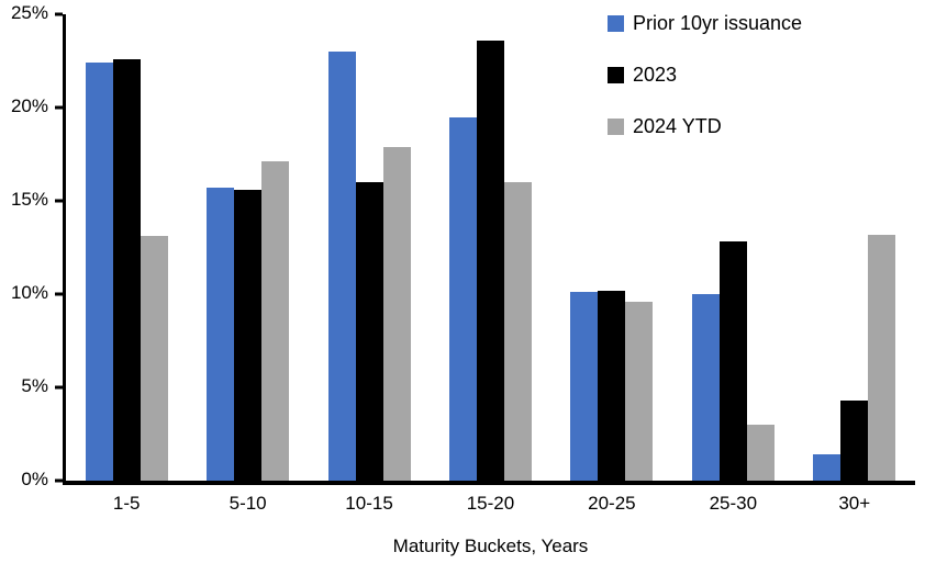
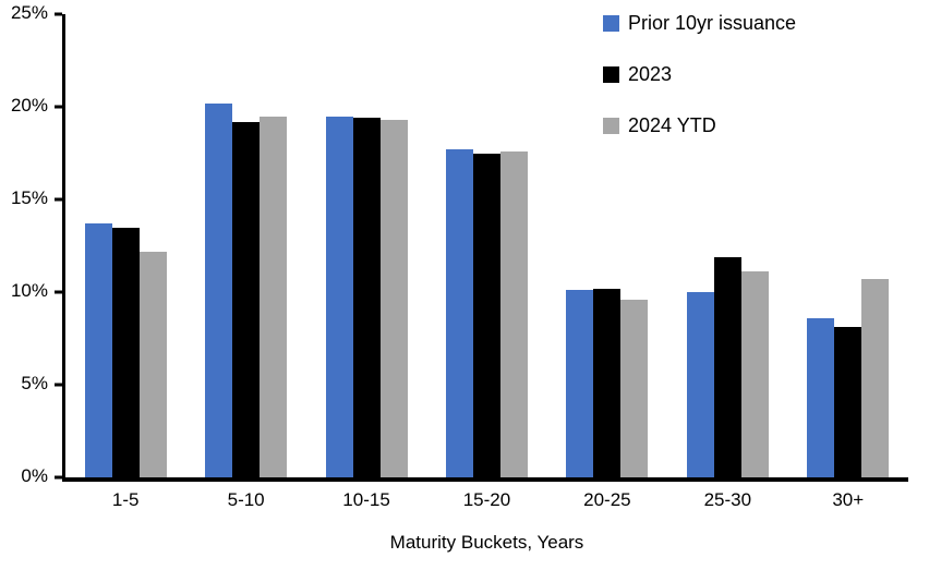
Prior 10yr issuance/1-5: 22.4% -> 13.7%
2023/1-5: 22.6% -> 13.5%
2024 YTD/1-5: 13.1% -> 12.2%
Prior 10yr issuance/5-10: 15.7% -> 20.2%
2023/5-10: 15.6% -> 19.2%
2024 YTD/5-10: 17.1% -> 19.5%
Prior 10yr issuance/10-15: 23.0% -> 19.5%
2023/10-15: 16.0% -> 19.4%
2024 YTD/10-15: 17.9% -> 19.3%
Prior 10yr issuance/15-20: 19.5% -> 17.7%
2023/15-20: 23.6% -> 17.5%
2024 YTD/15-20: 16.0% -> 17.6%
2023/25-30: 12.8% -> 11.9%
2024 YTD/25-30: 3.0% -> 11.1%
Prior 10yr issuance/30+: 1.4% -> 8.6%
2023/30+: 4.3% -> 8.1%
2024 YTD/30+: 13.2% -> 10.7%
